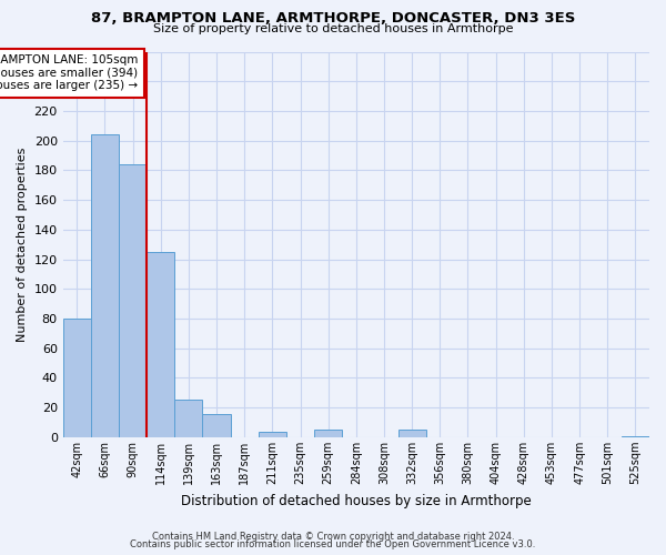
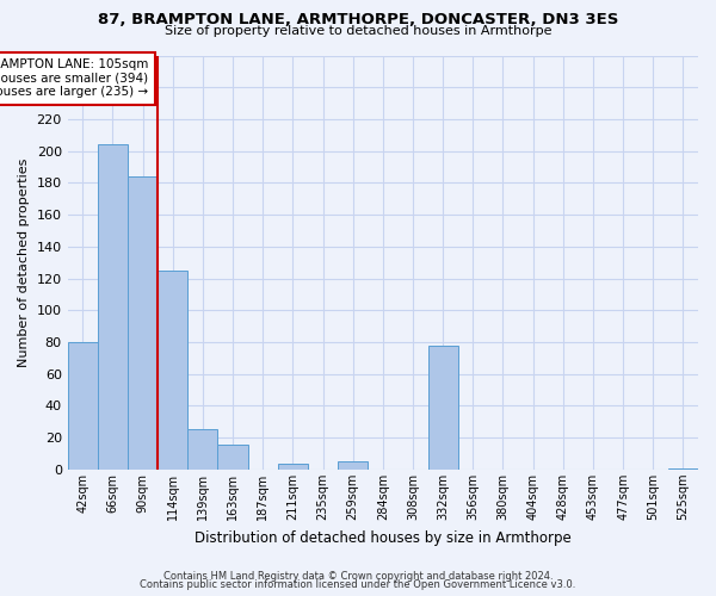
332sqm: 5 -> 78
